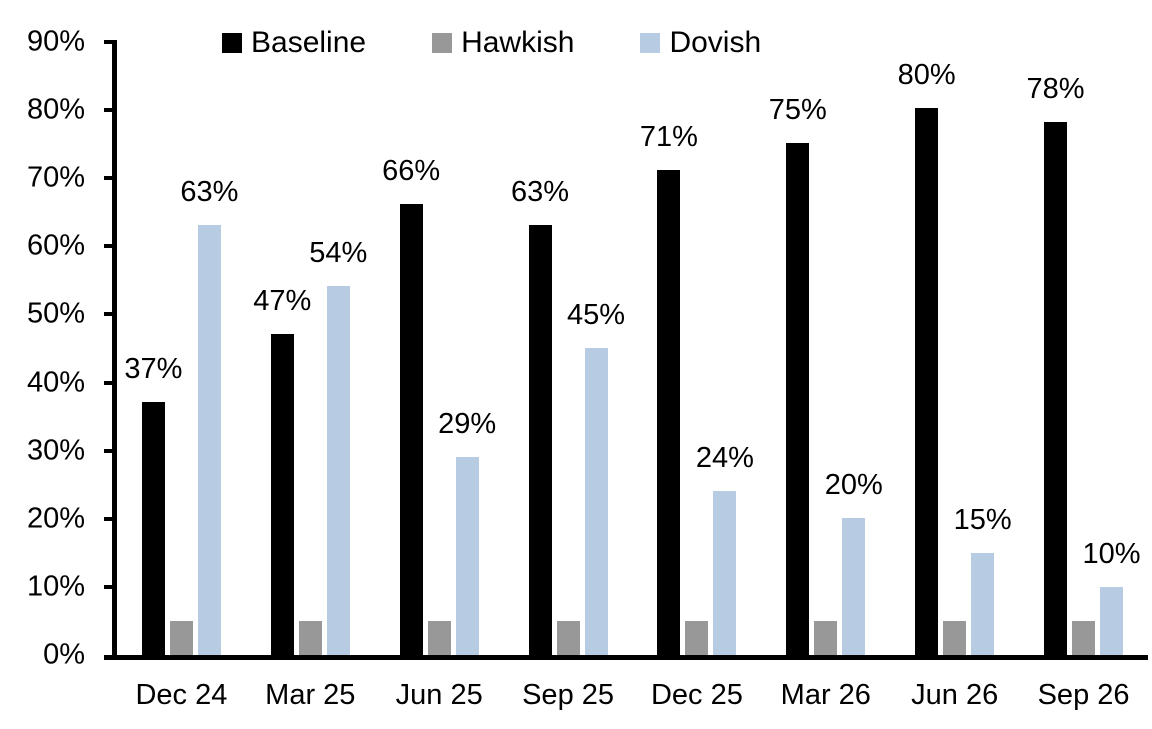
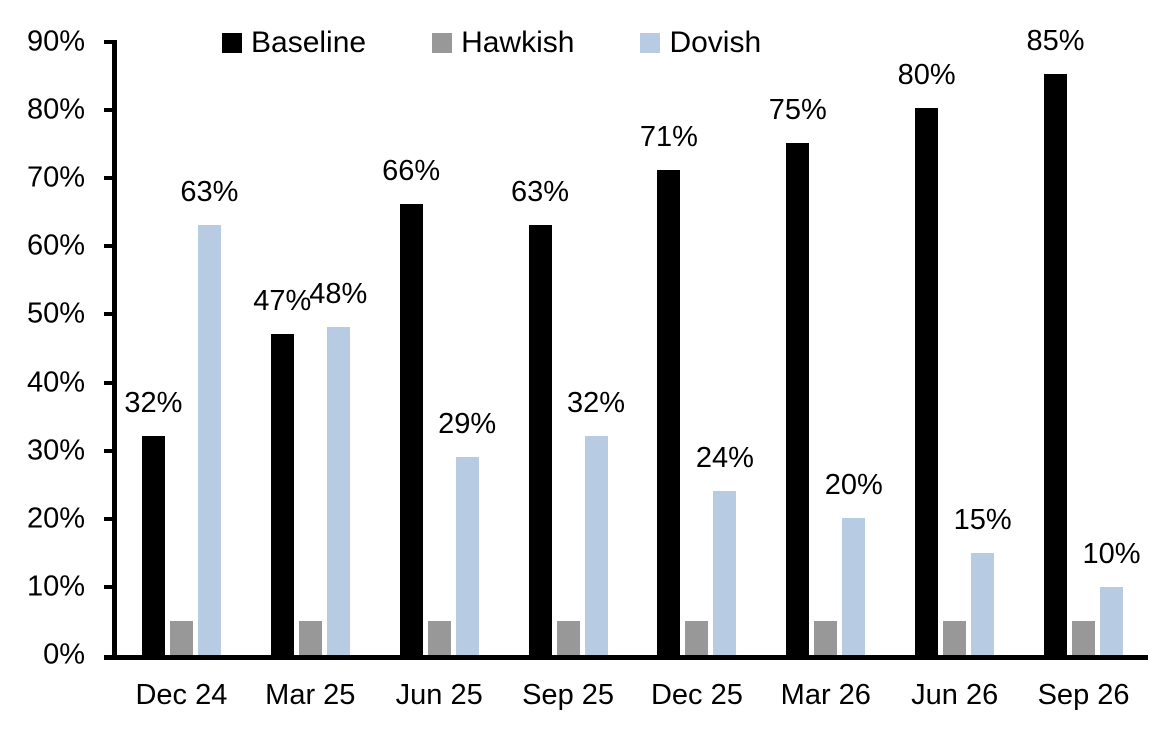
Baseline/Dec 24: 37% -> 32%
Dovish/Mar 25: 54% -> 48%
Dovish/Sep 25: 45% -> 32%
Baseline/Sep 26: 78% -> 85%
